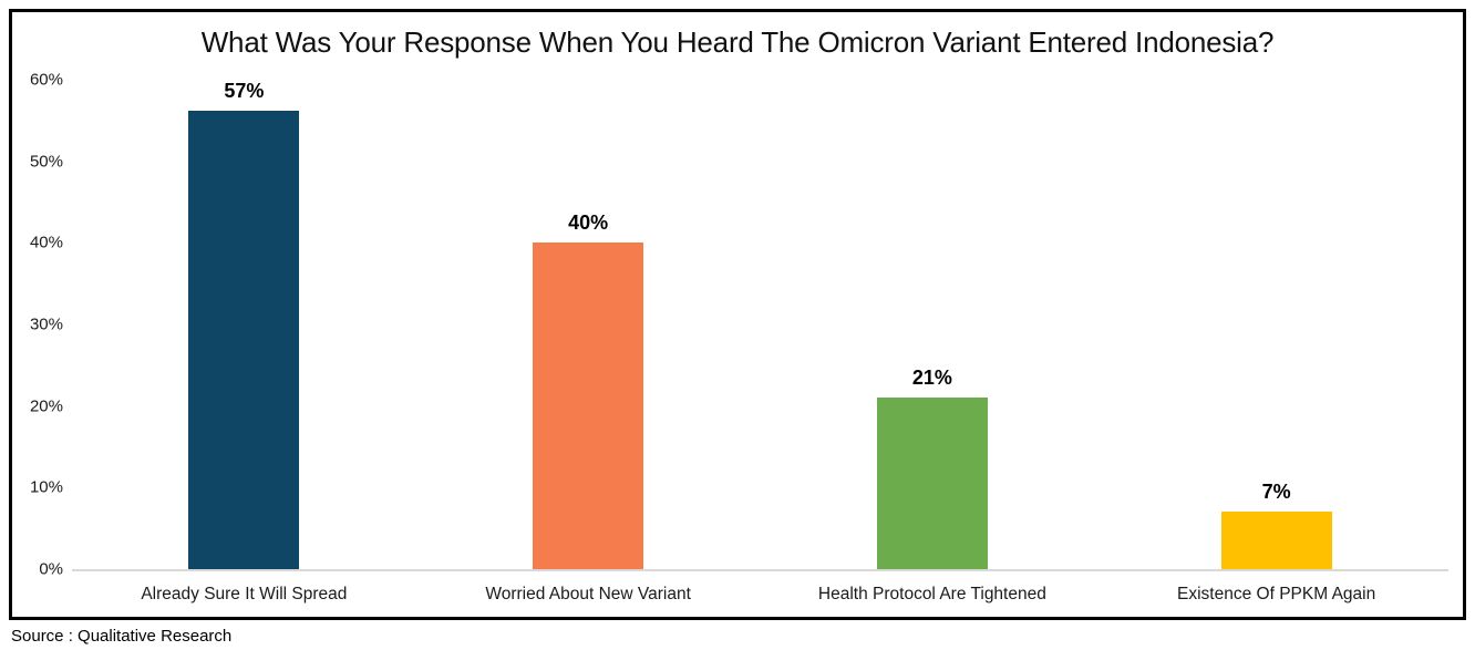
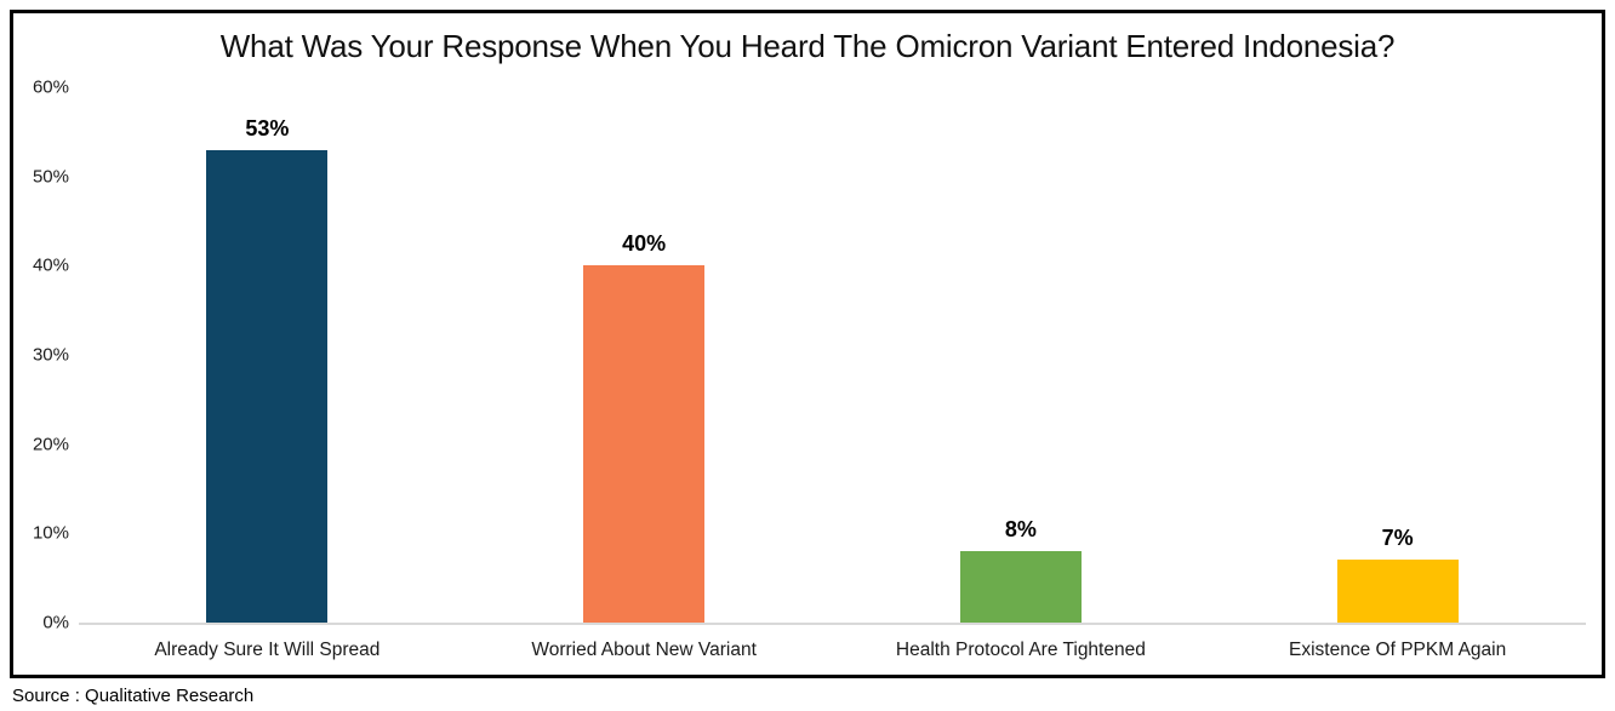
Already Sure It Will Spread: 57% -> 53%
Health Protocol Are Tightened: 21% -> 8%
